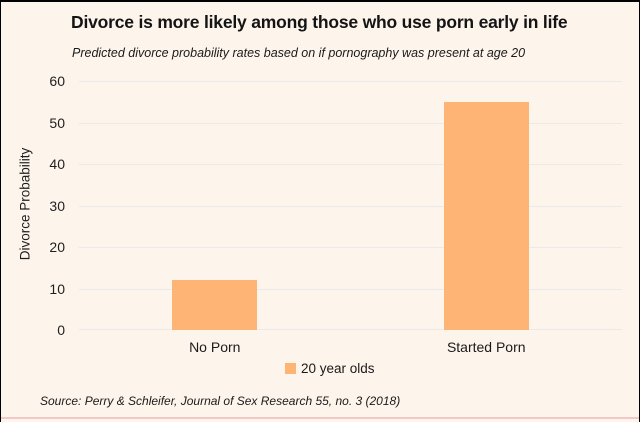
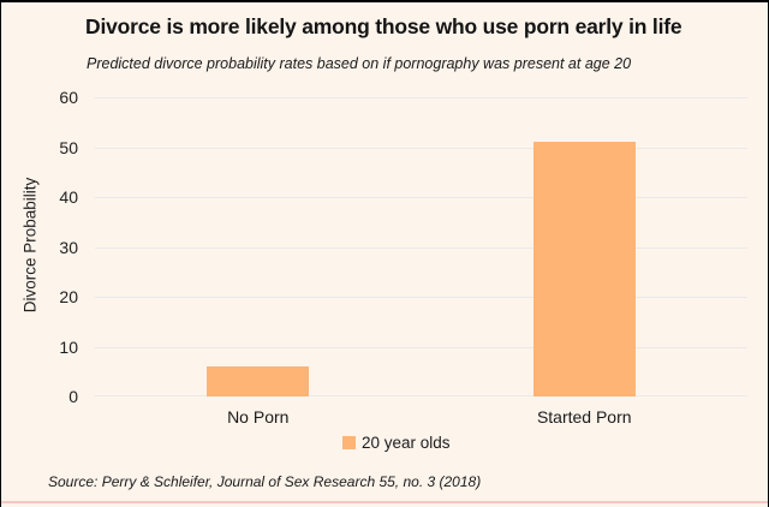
No Porn: 12 -> 6
Started Porn: 55 -> 51
